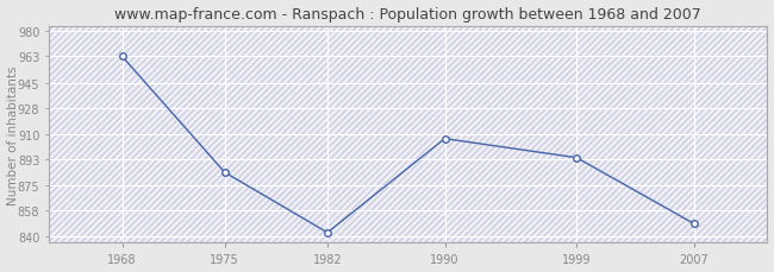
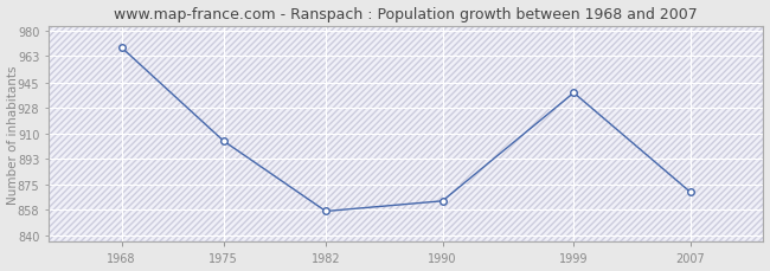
1968: 963 -> 969
1975: 884 -> 905
1982: 843 -> 857
1990: 907 -> 864
1999: 894 -> 938
2007: 849 -> 870
